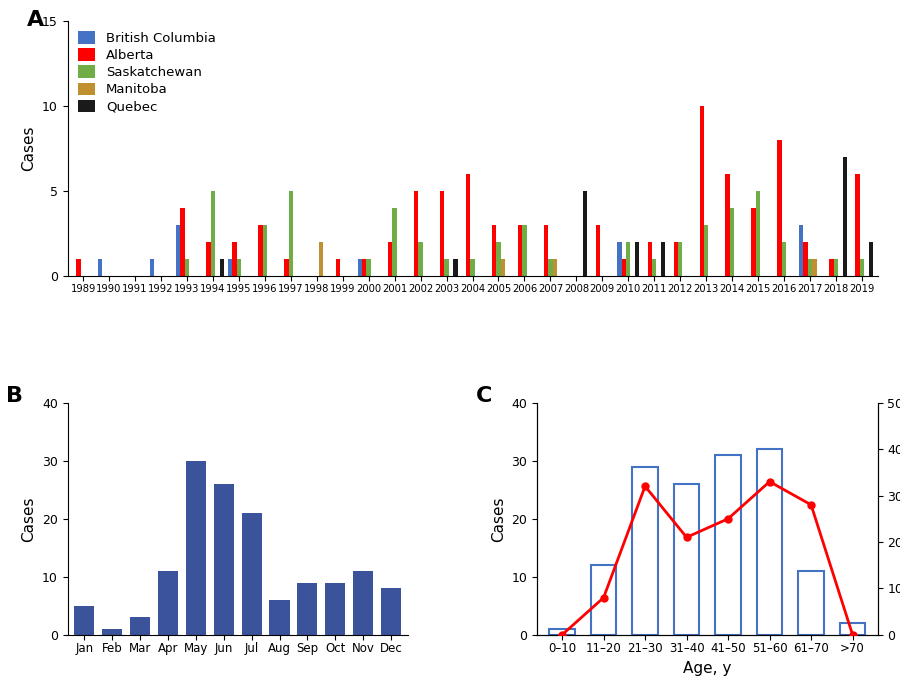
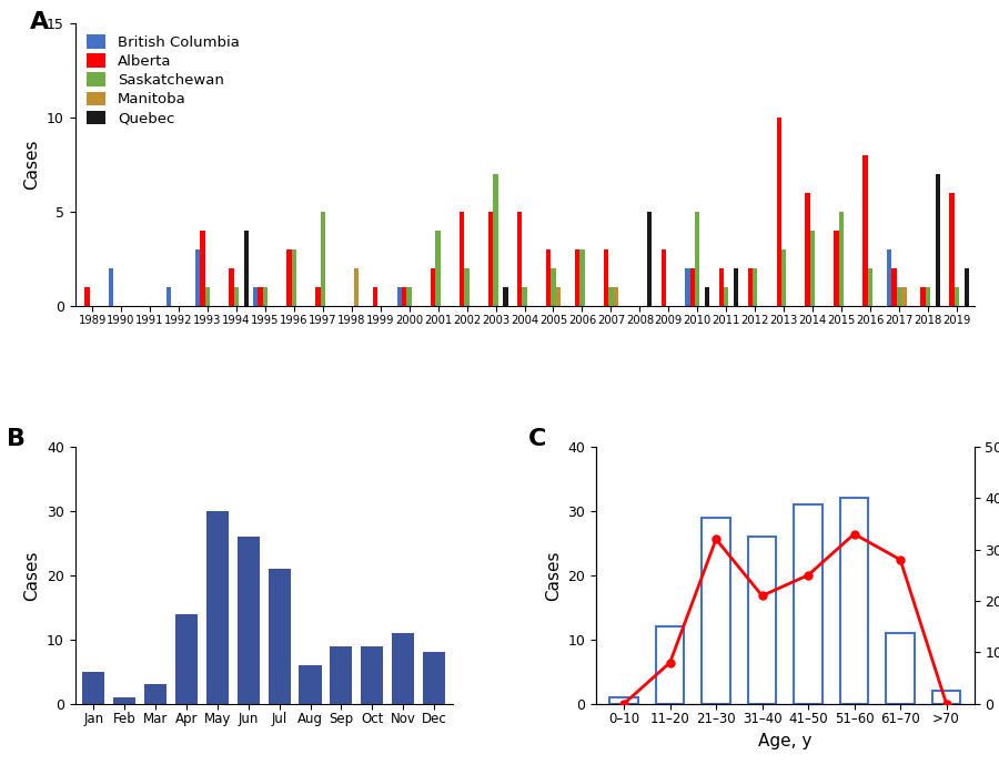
British Columbia/1990: 1 -> 2
Saskatchewan/1994: 5 -> 1
Quebec/1994: 1 -> 4
Alberta/1995: 2 -> 1
Saskatchewan/2003: 1 -> 7
Alberta/2004: 6 -> 5
Alberta/2010: 1 -> 2
Saskatchewan/2010: 2 -> 5
Quebec/2010: 2 -> 1
Apr: 11 -> 14
